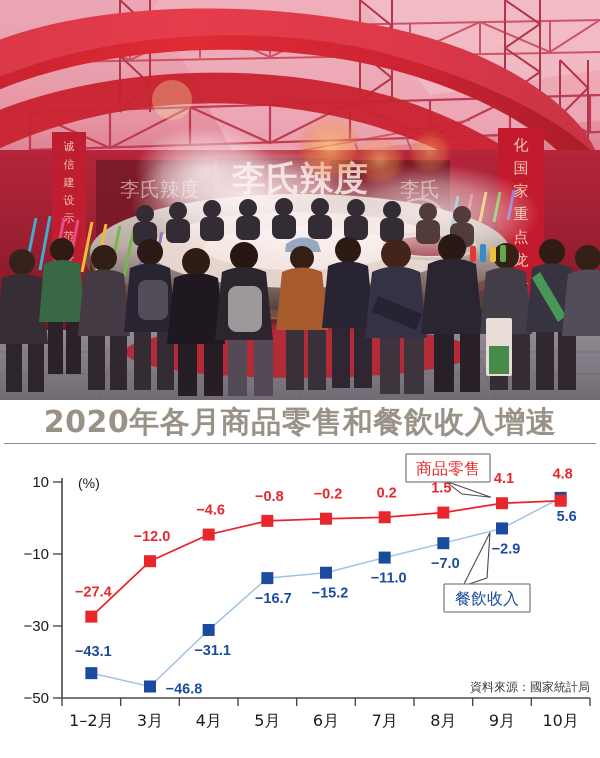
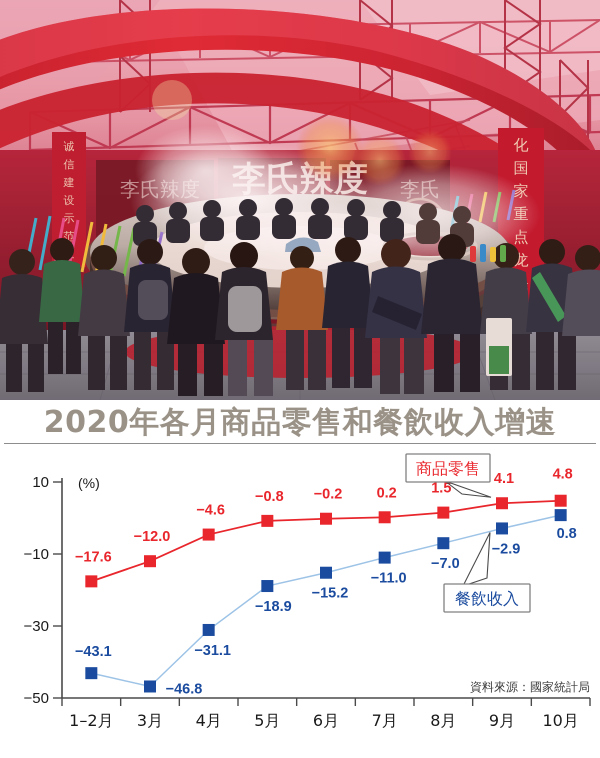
商品零售/1–2月: −27.4 -> −17.6
餐飲收入/5月: −16.7 -> −18.9
餐飲收入/10月: 5.6 -> 0.8
